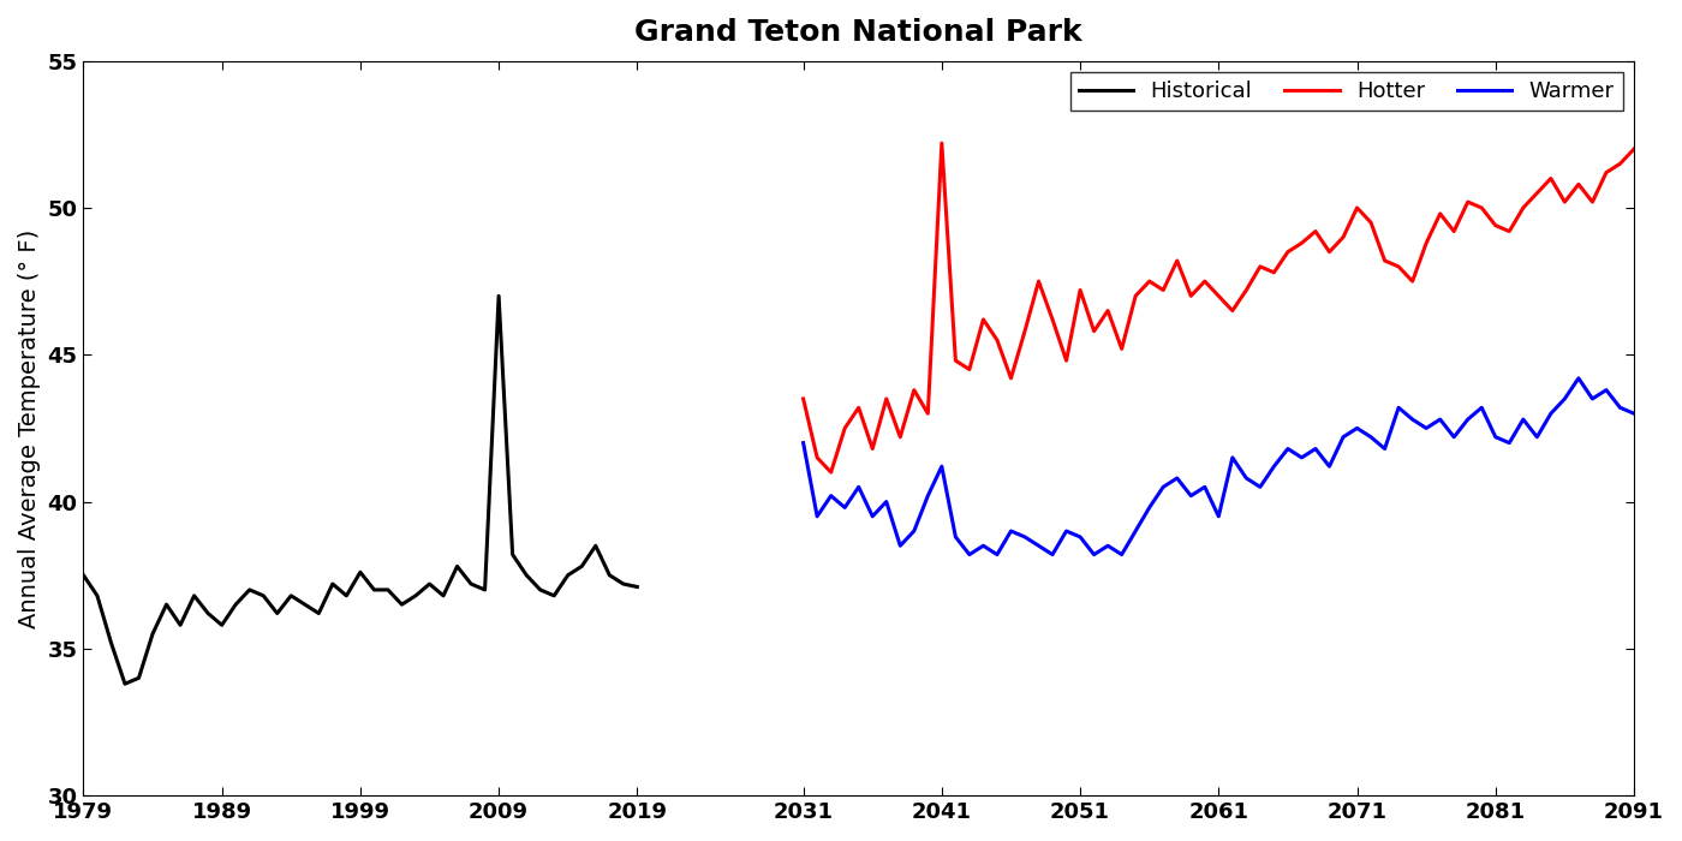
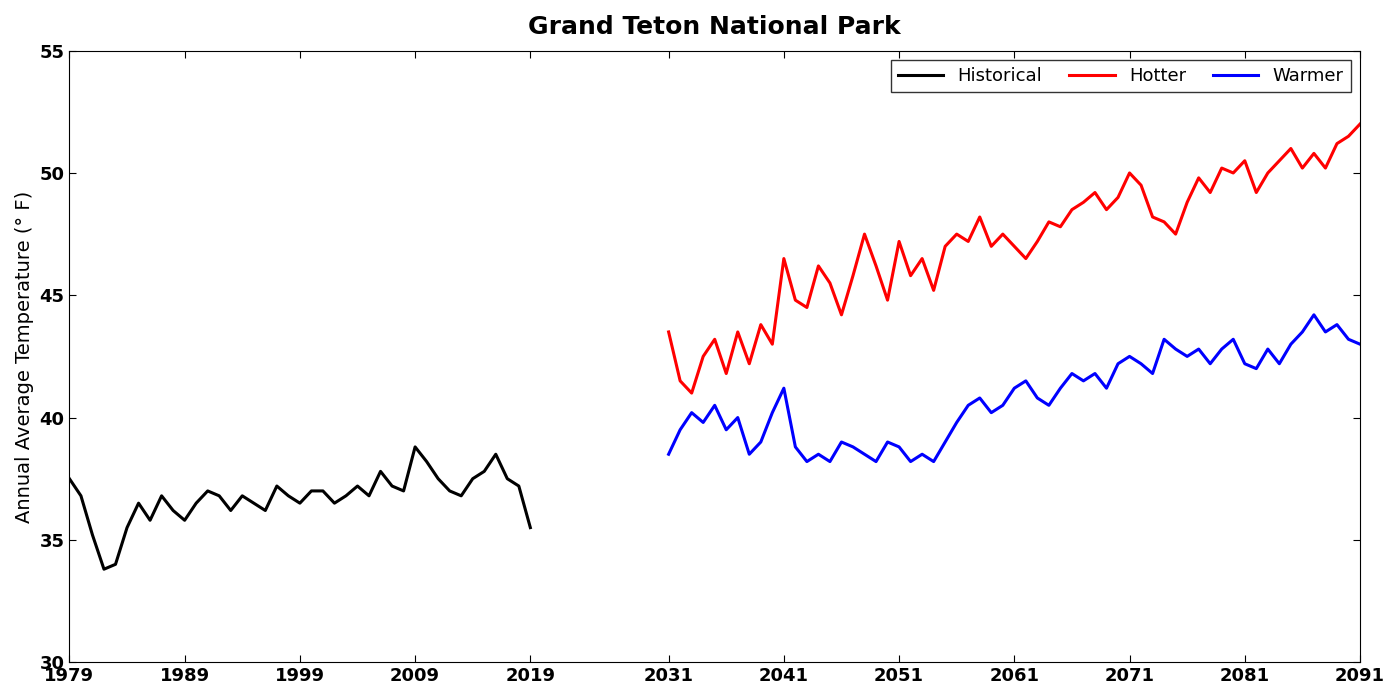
Historical/1999: 37.6 -> 36.5
Historical/2009: 47.0 -> 38.8
Historical/2019: 37.1 -> 35.5
Warmer/2031: 42.0 -> 38.5
Hotter/2041: 52.2 -> 46.5
Warmer/2061: 39.5 -> 41.2
Hotter/2081: 49.4 -> 50.5
